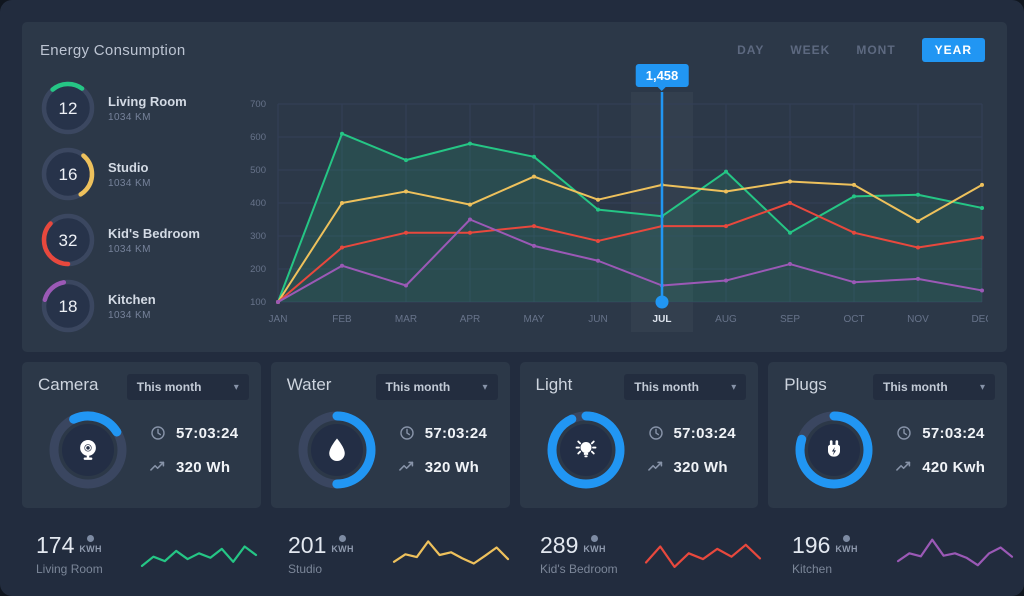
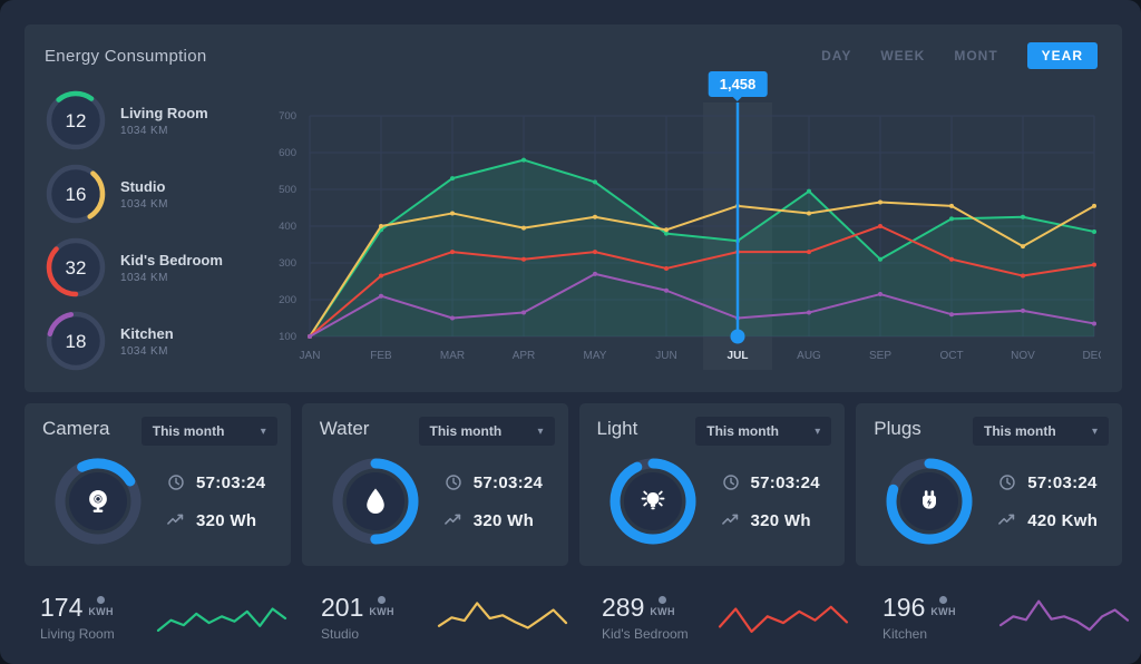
Living Room/FEB: 610 -> 390
Kid's Bedroom/MAR: 310 -> 330
Kitchen/APR: 350 -> 160
Living Room/MAY: 540 -> 520
Studio/MAY: 480 -> 420
Studio/JUN: 410 -> 390
